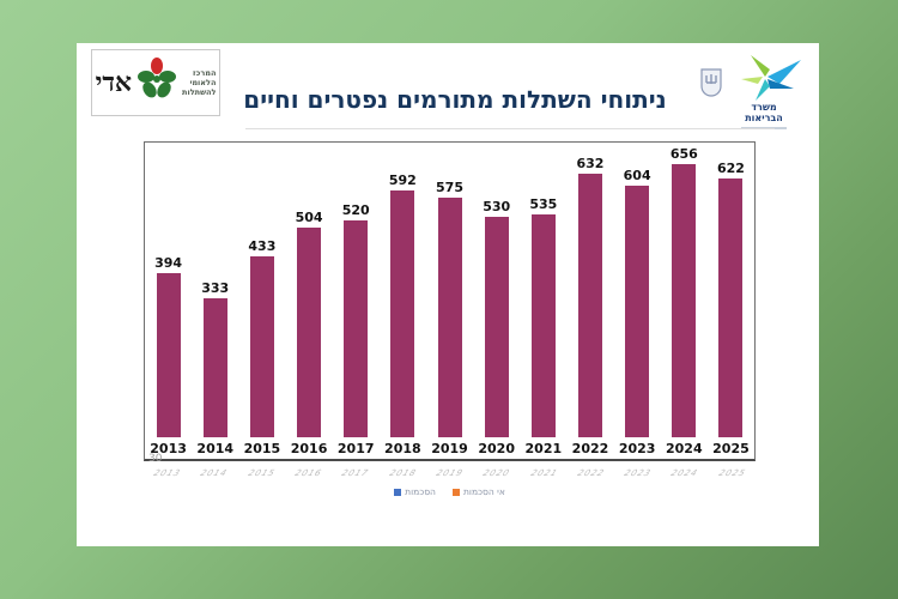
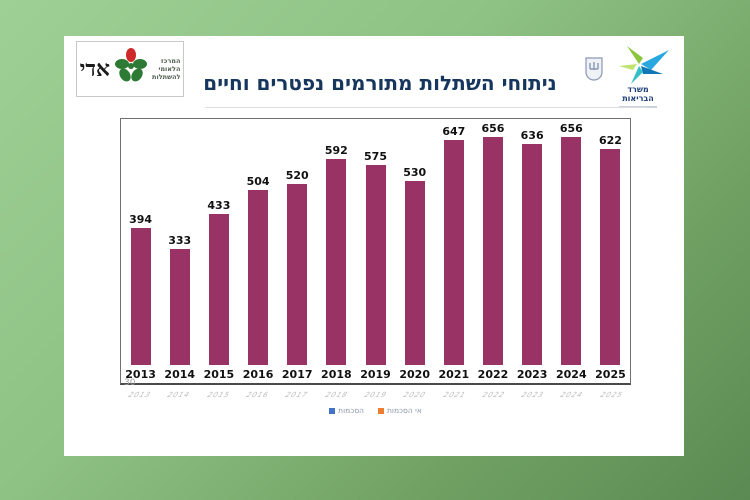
2021: 535 -> 647
2022: 632 -> 656
2023: 604 -> 636
